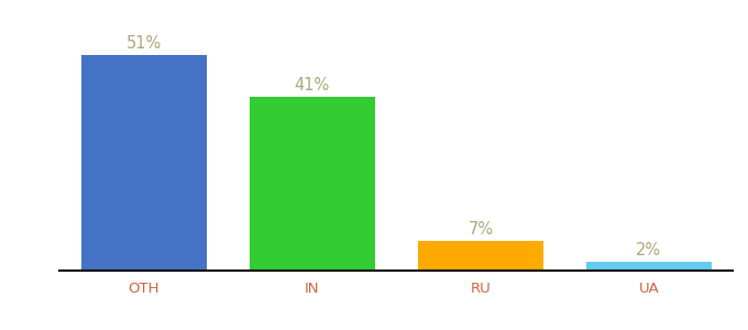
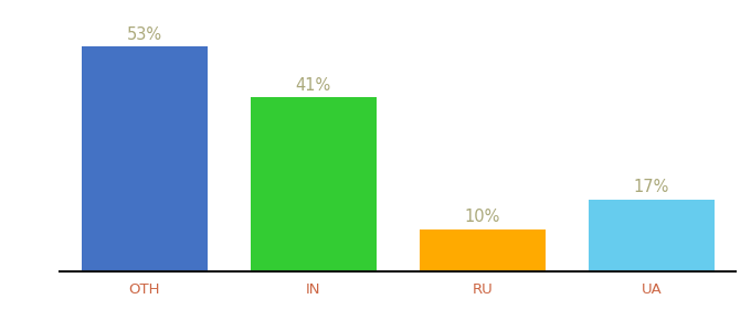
OTH: 51% -> 53%
RU: 7% -> 10%
UA: 2% -> 17%
